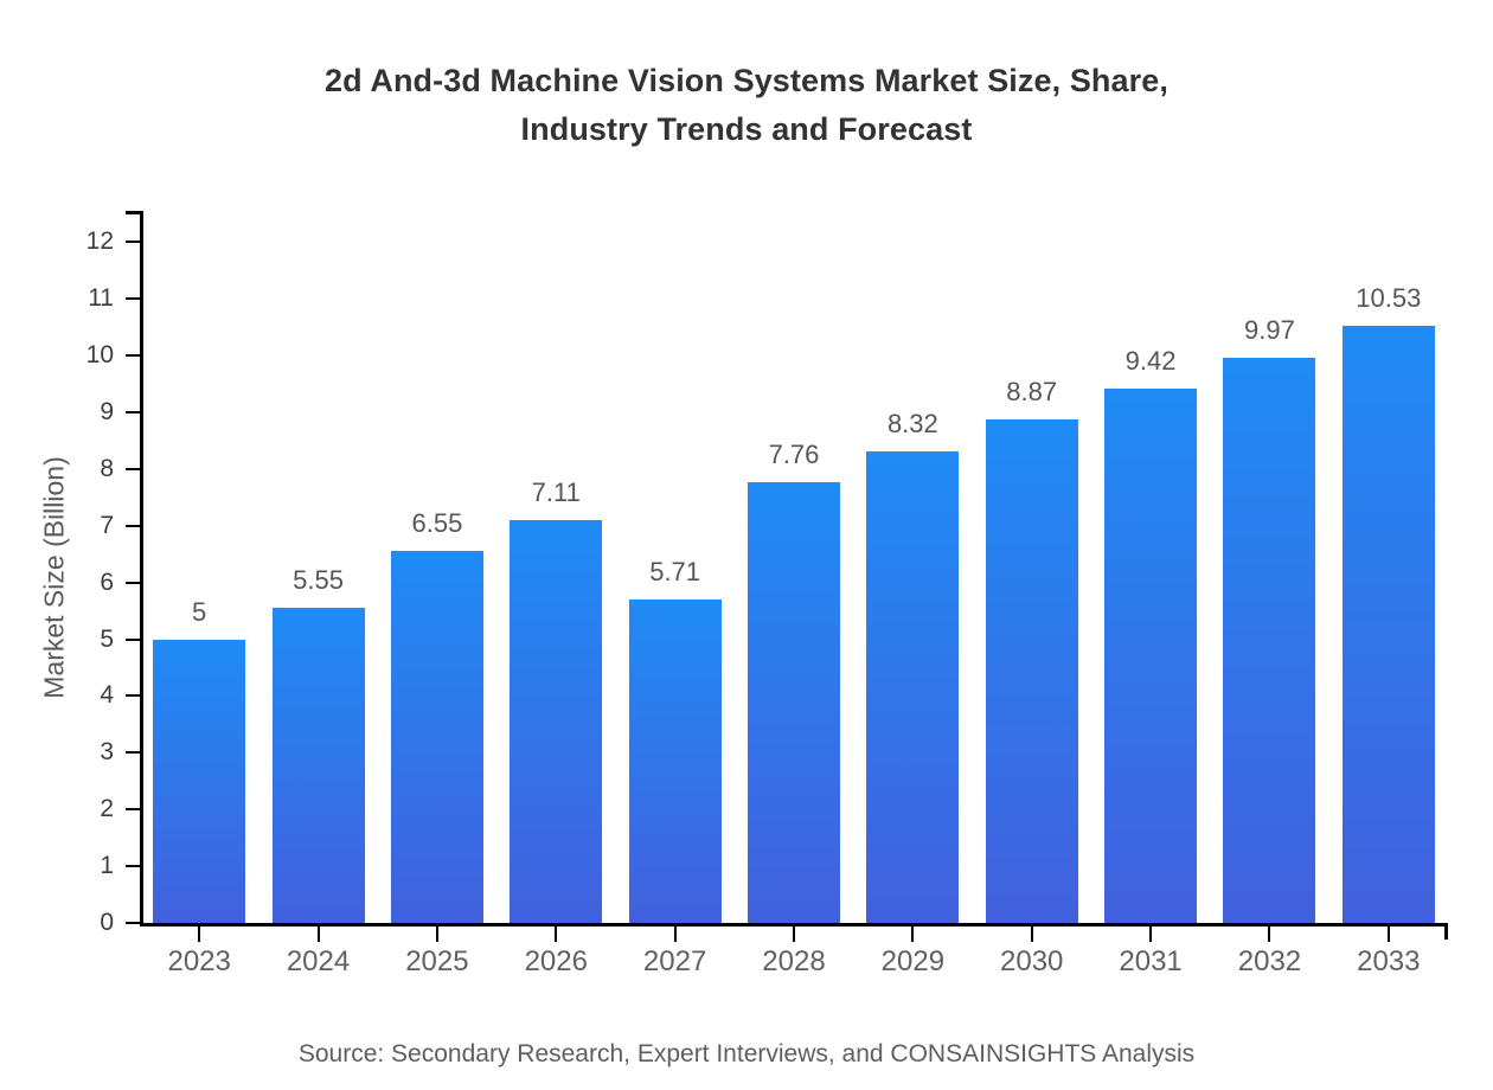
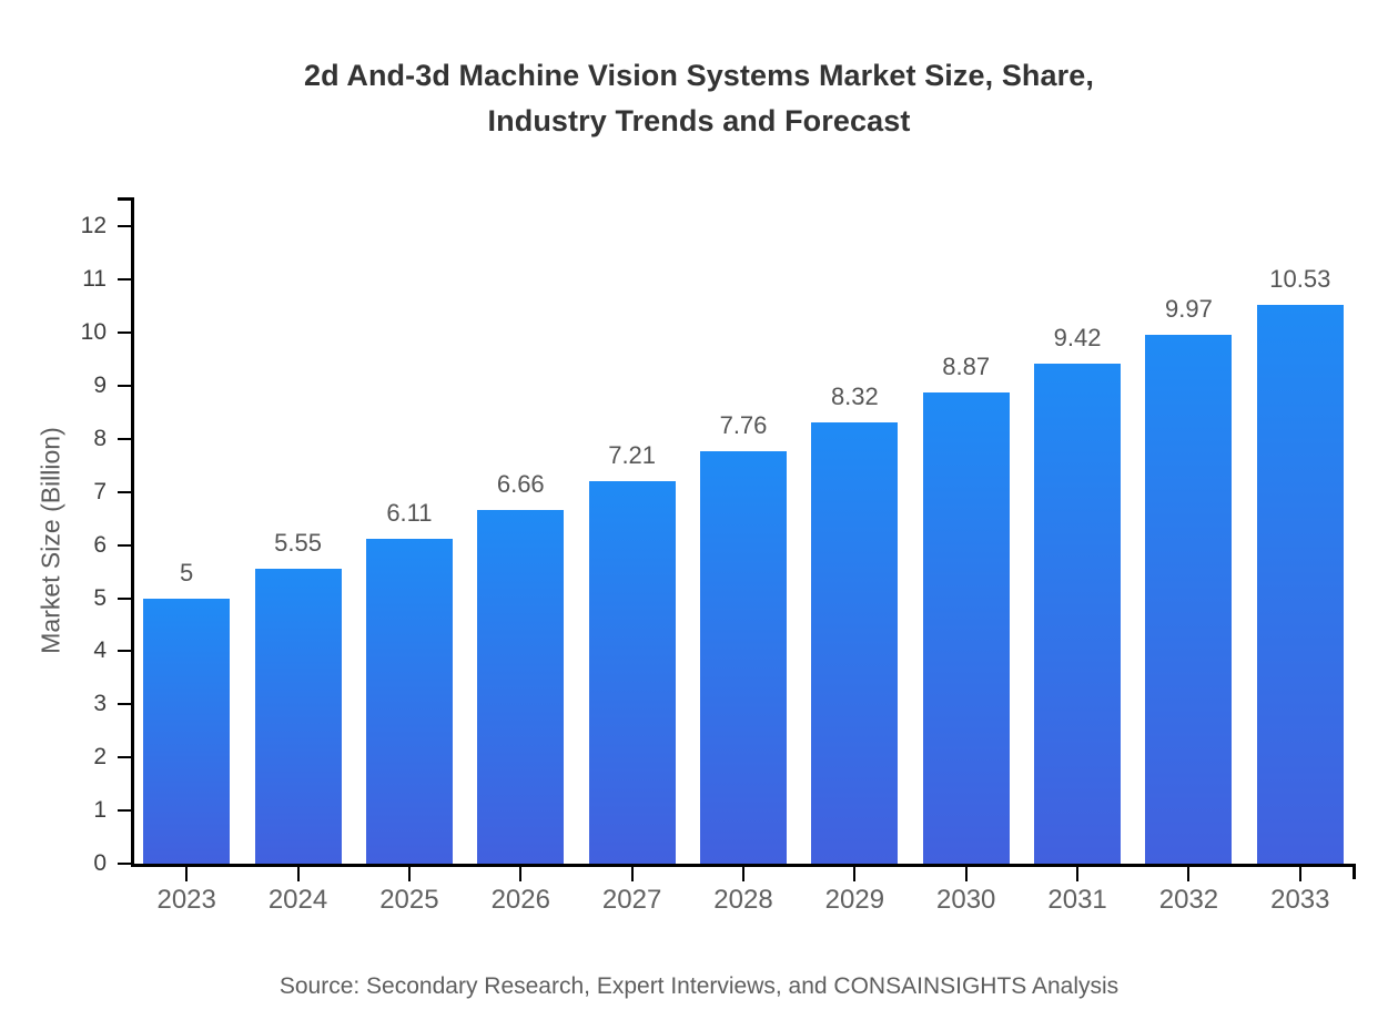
2025: 6.55 -> 6.11
2026: 7.11 -> 6.66
2027: 5.71 -> 7.21
